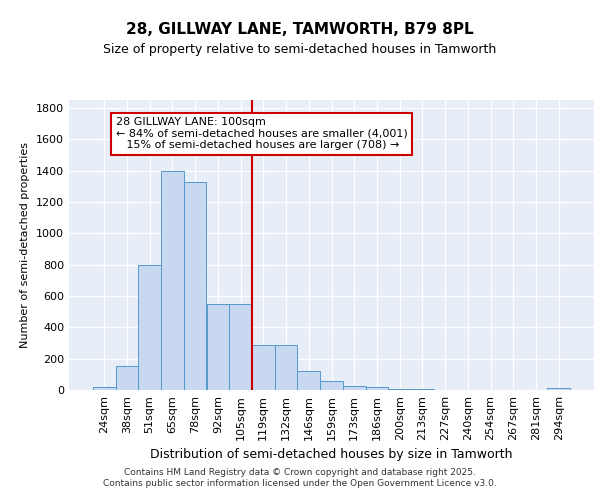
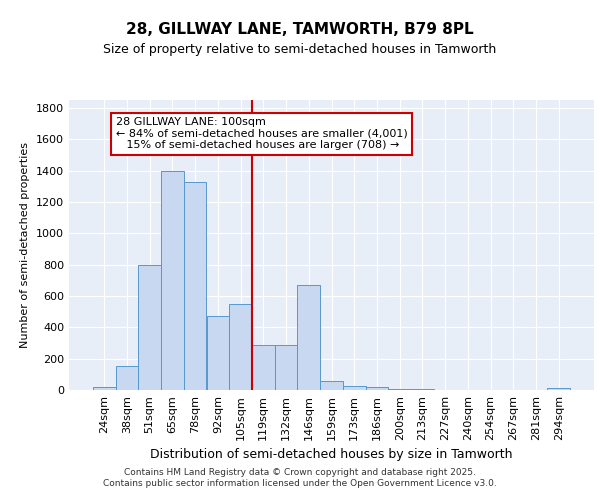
92sqm: 550 -> 470
146sqm: 120 -> 670
